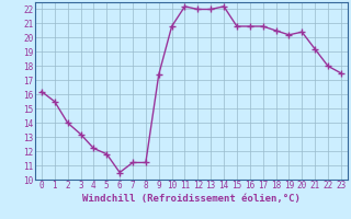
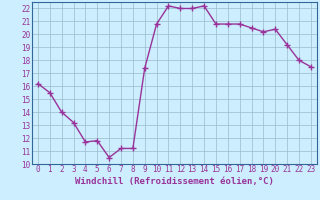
4: 12.2 -> 11.7
